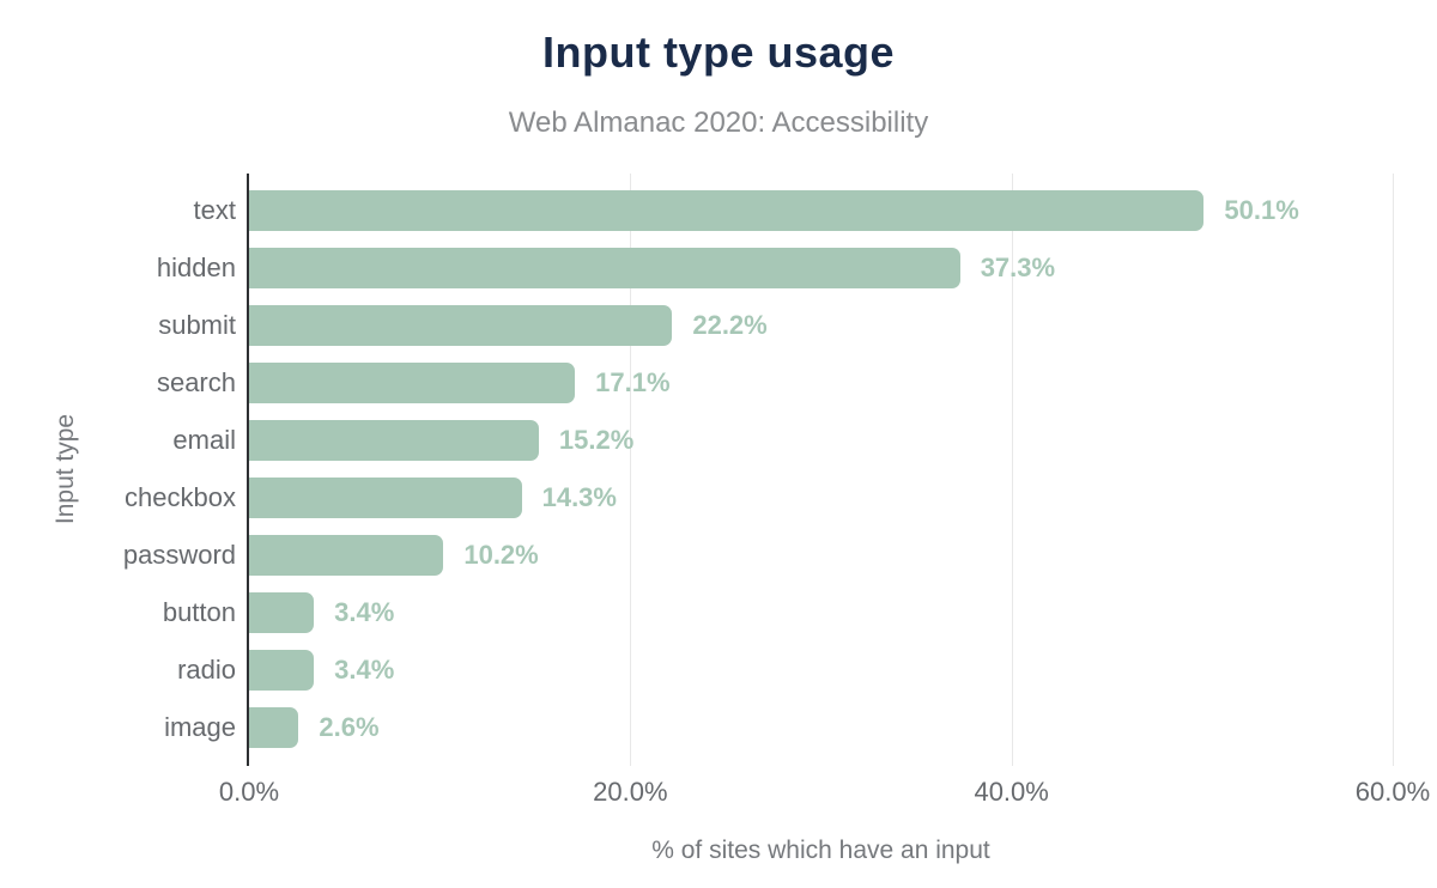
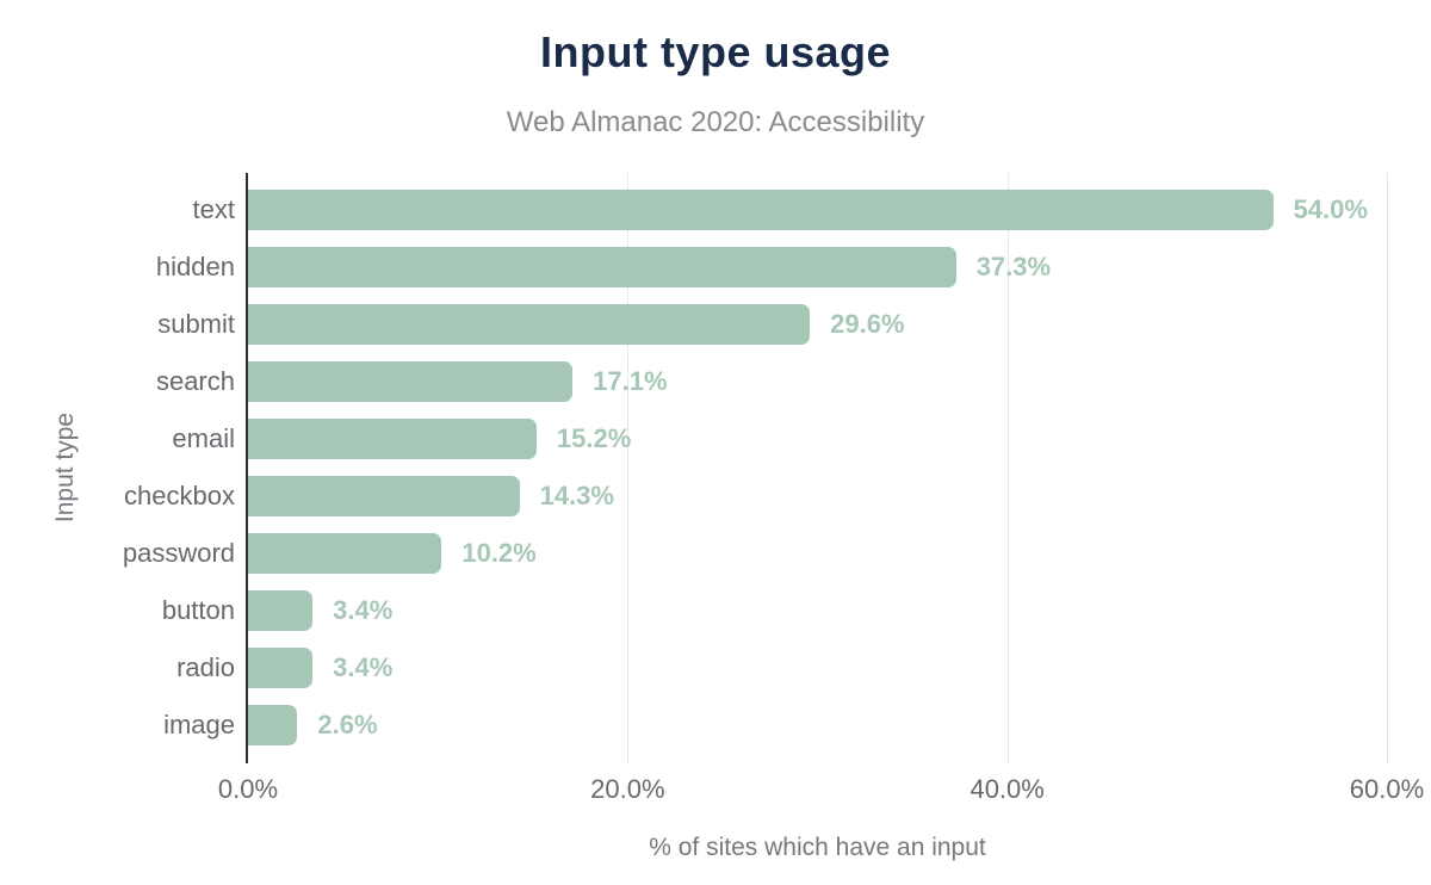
text: 50.1% -> 54.0%
submit: 22.2% -> 29.6%
